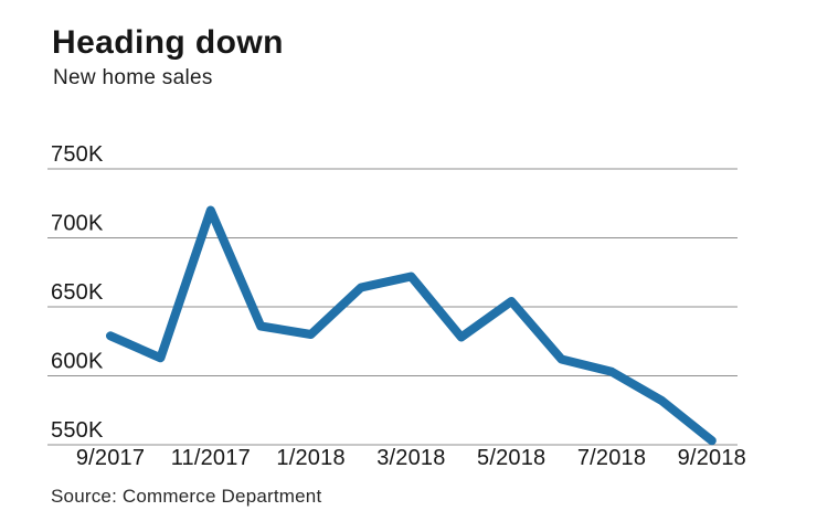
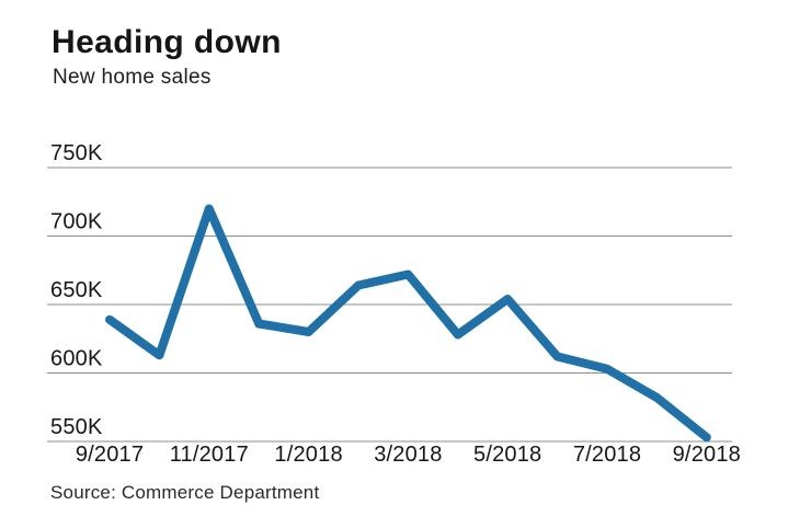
9/2017: 629K -> 639K
